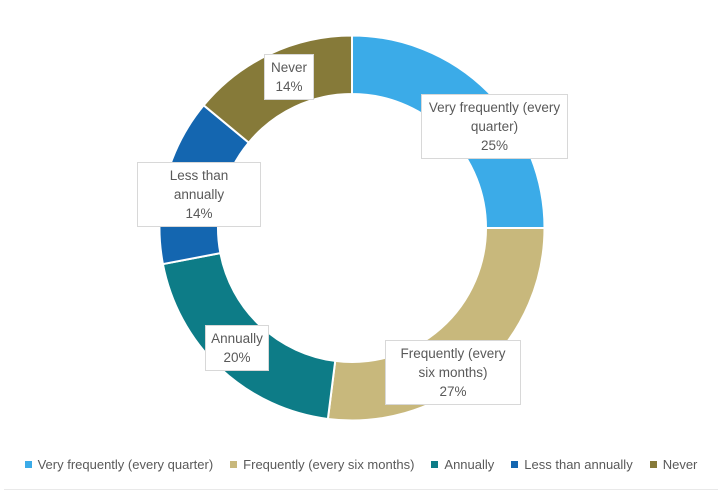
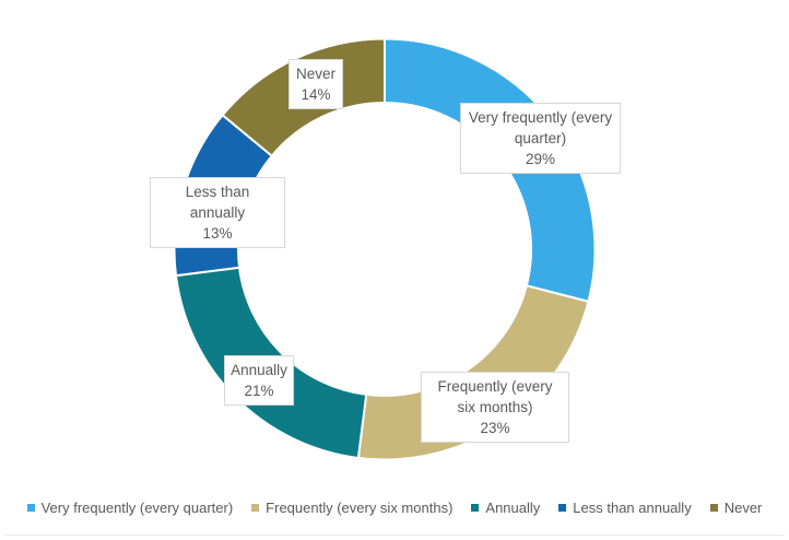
Very frequently (every quarter): 25% -> 29%
Frequently (every six months): 27% -> 23%
Annually: 20% -> 21%
Less than annually: 14% -> 13%
